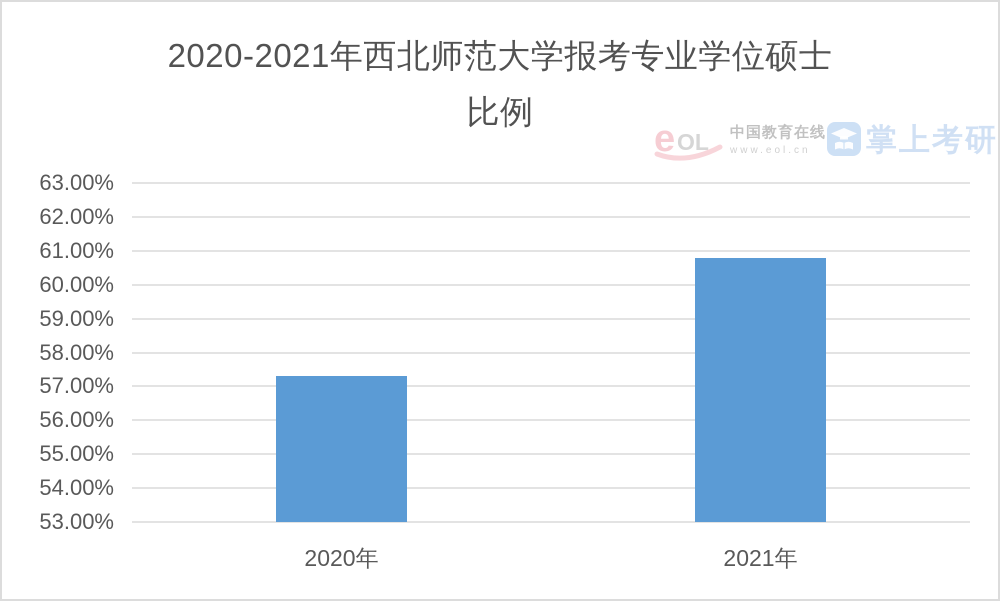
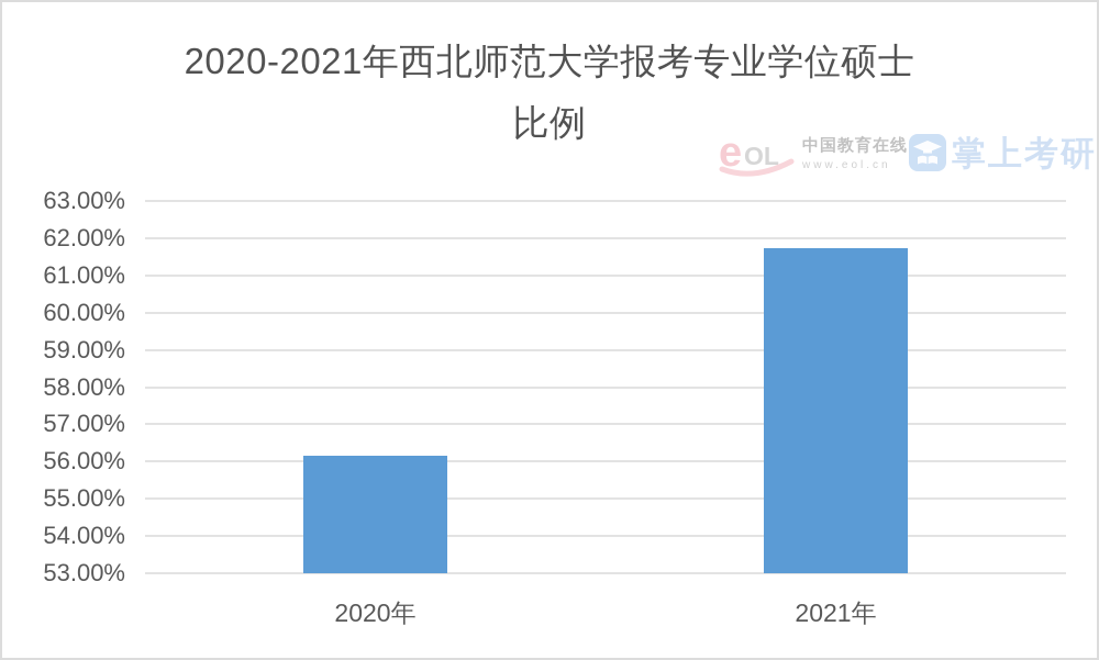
2020年: 57.3% -> 56.2%
2021年: 60.8% -> 61.7%
